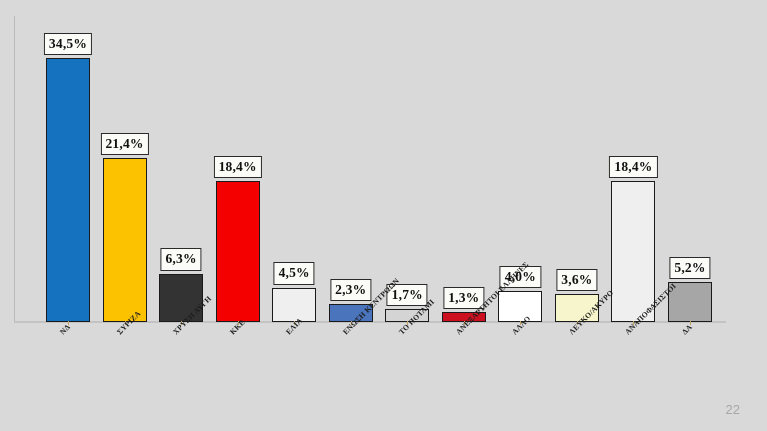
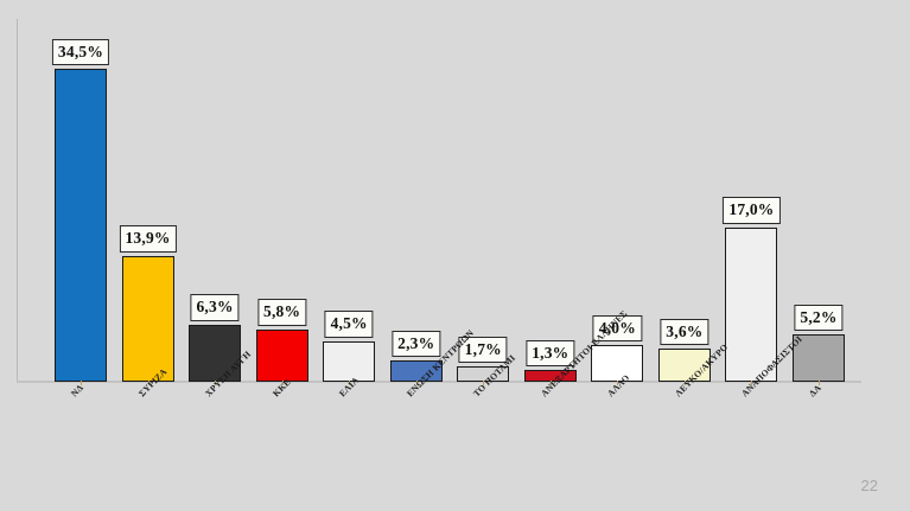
ΣΥΡΙΖΑ: 21,4% -> 13,9%
ΚΚΕ: 18,4% -> 5,8%
ΑΝΑΠΟΦΑΣΙΣΤΟΙ: 18,4% -> 17,0%
